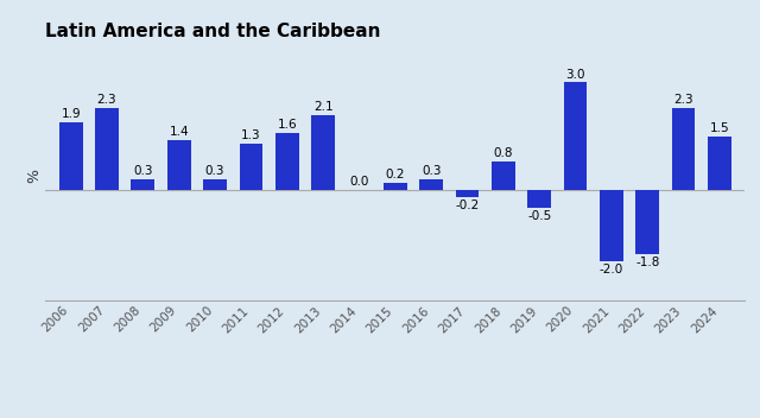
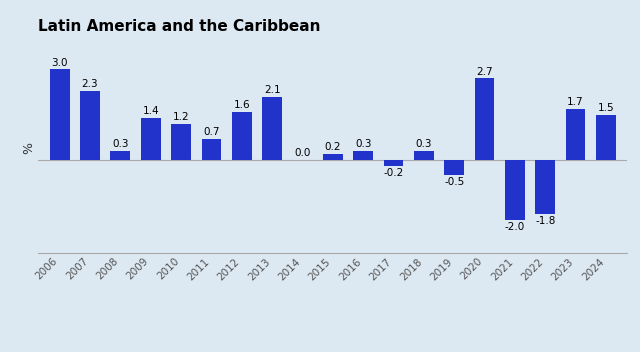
2006: 1.9 -> 3.0
2010: 0.3 -> 1.2
2011: 1.3 -> 0.7
2018: 0.8 -> 0.3
2020: 3.0 -> 2.7
2023: 2.3 -> 1.7
